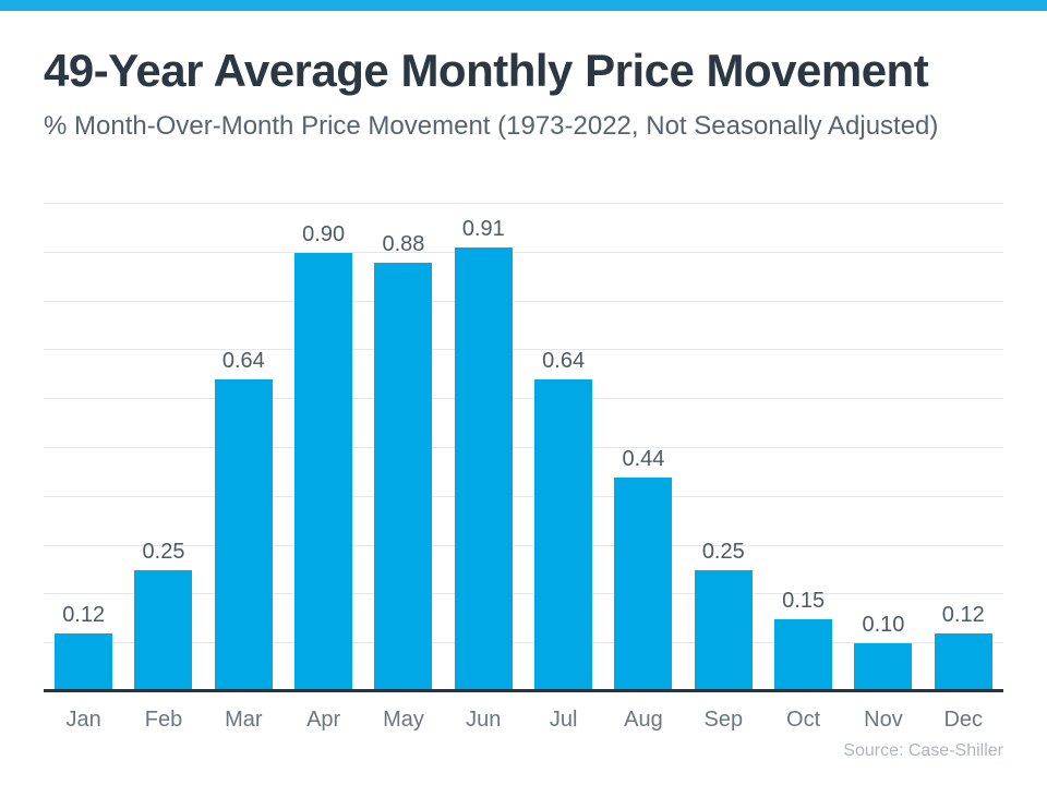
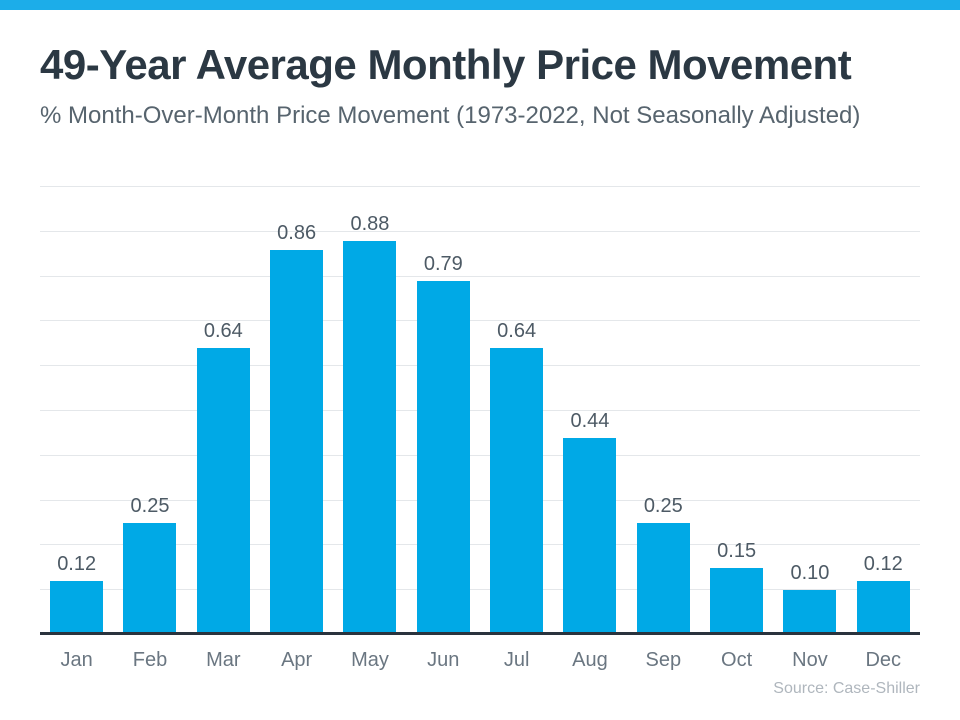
Apr: 0.90 -> 0.86
Jun: 0.91 -> 0.79
